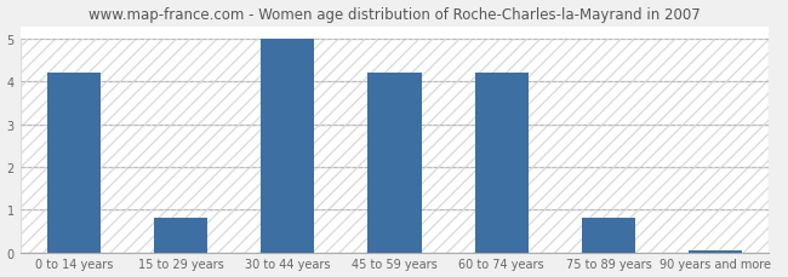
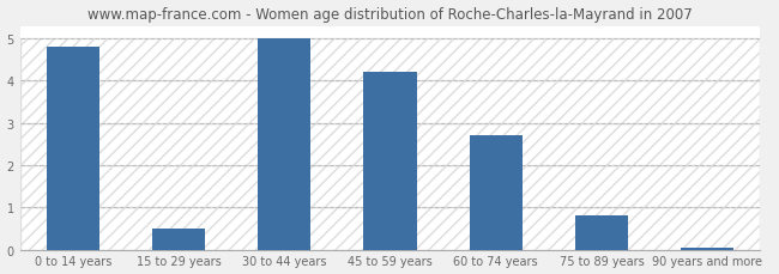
0 to 14 years: 4.20 -> 4.80
15 to 29 years: 0.80 -> 0.50
60 to 74 years: 4.20 -> 2.70
